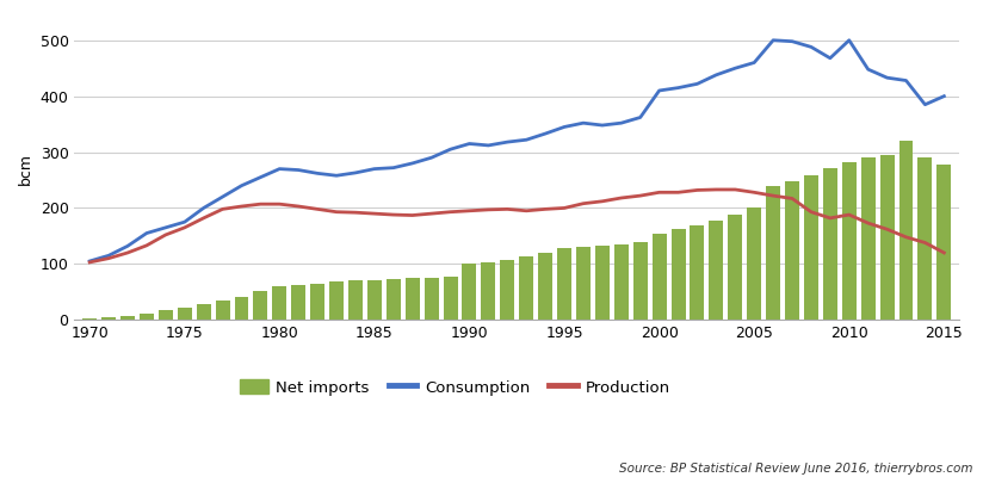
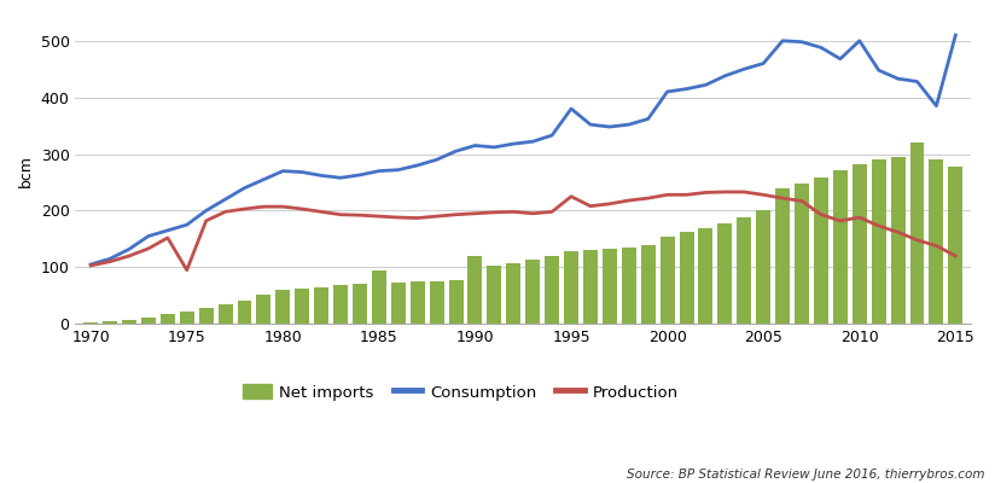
Production/1975: 165 -> 95
Net imports/1985: 70 -> 95
Net imports/1990: 100 -> 120
Consumption/1995: 345 -> 380
Production/1995: 200 -> 225
Consumption/2015: 400 -> 510
